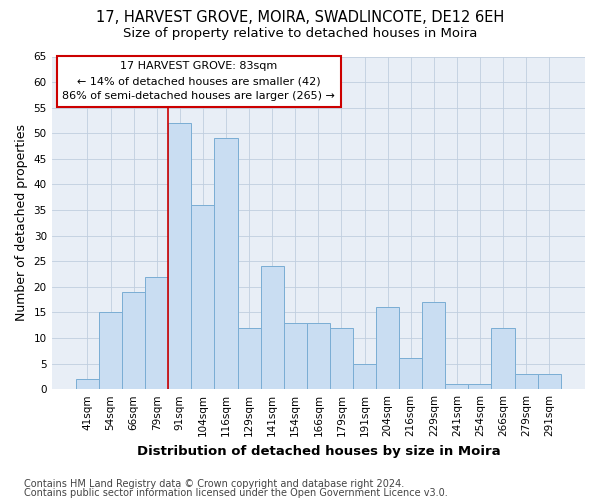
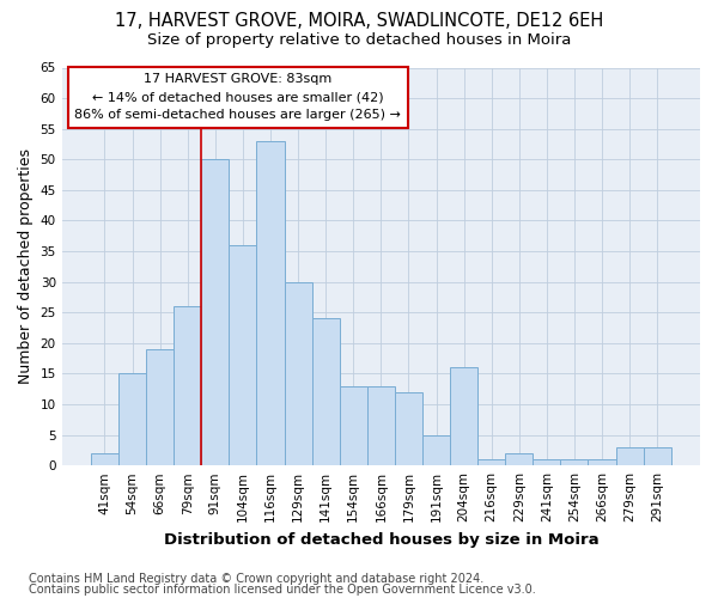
79sqm: 22 -> 26
91sqm: 52 -> 50
116sqm: 49 -> 53
129sqm: 12 -> 30
216sqm: 6 -> 1
229sqm: 17 -> 2
266sqm: 12 -> 1
